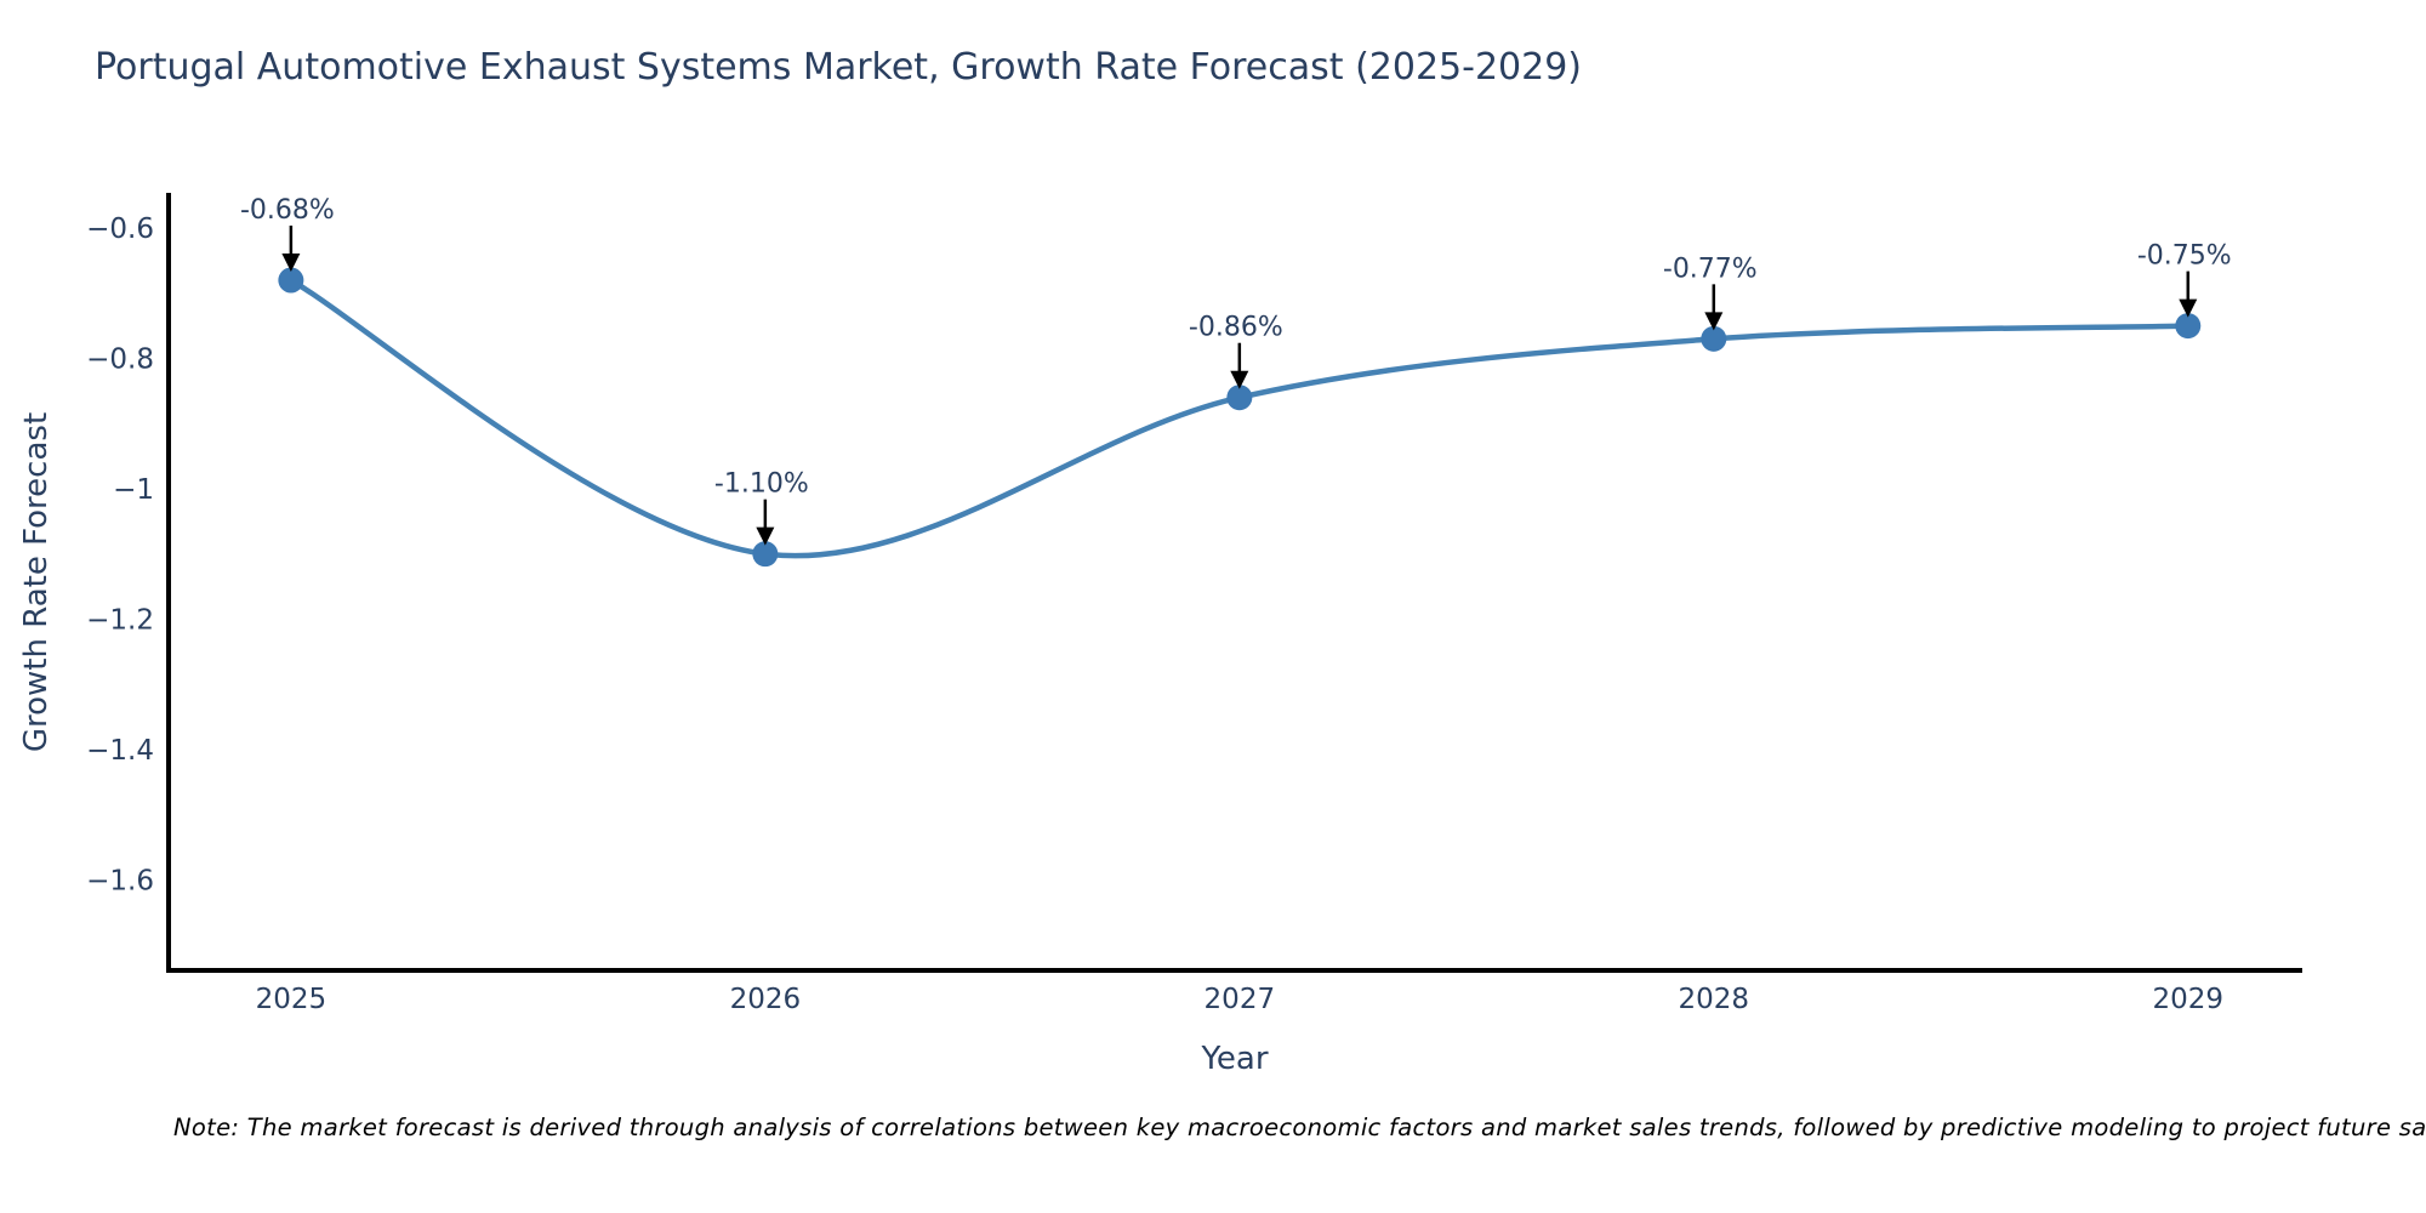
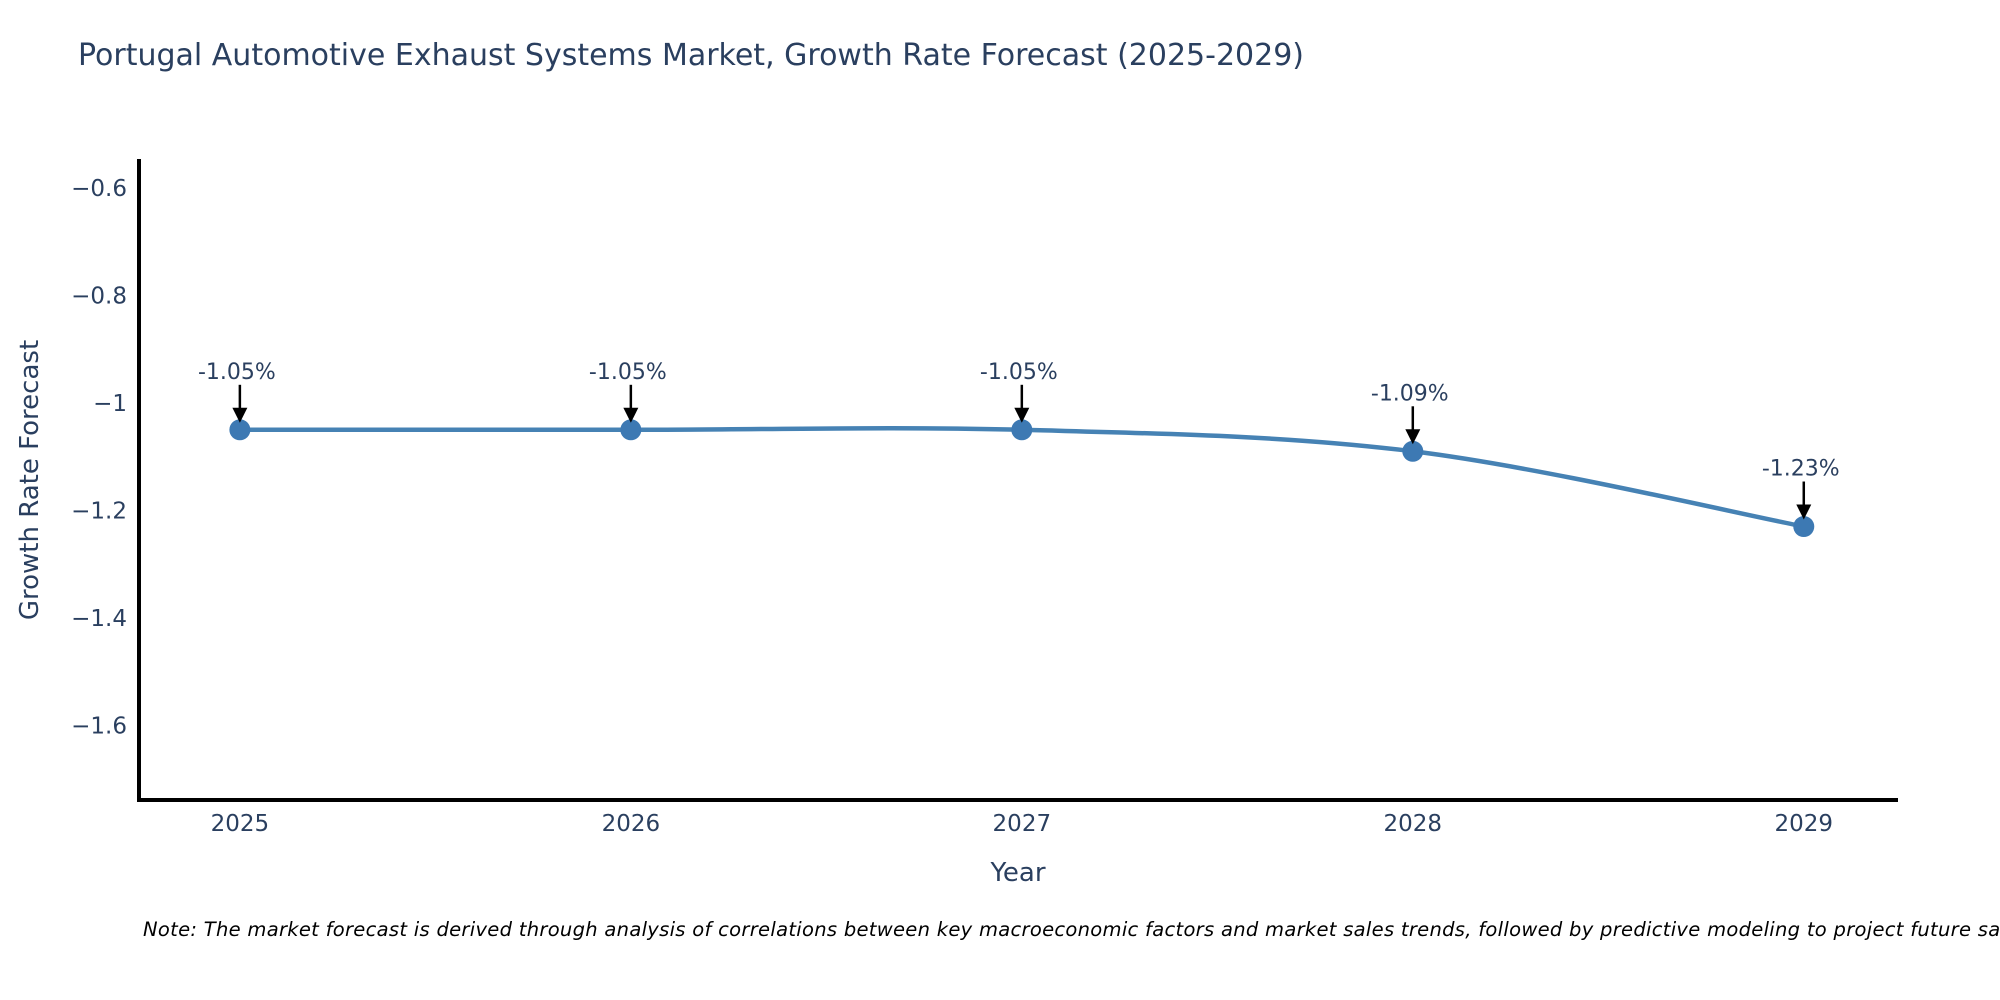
2025: -0.68% -> -1.05%
2026: -1.10% -> -1.05%
2027: -0.86% -> -1.05%
2028: -0.77% -> -1.09%
2029: -0.75% -> -1.23%
